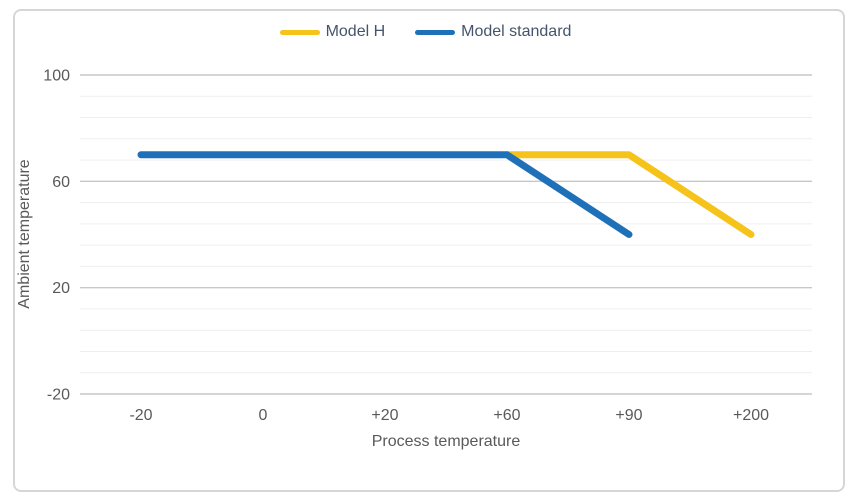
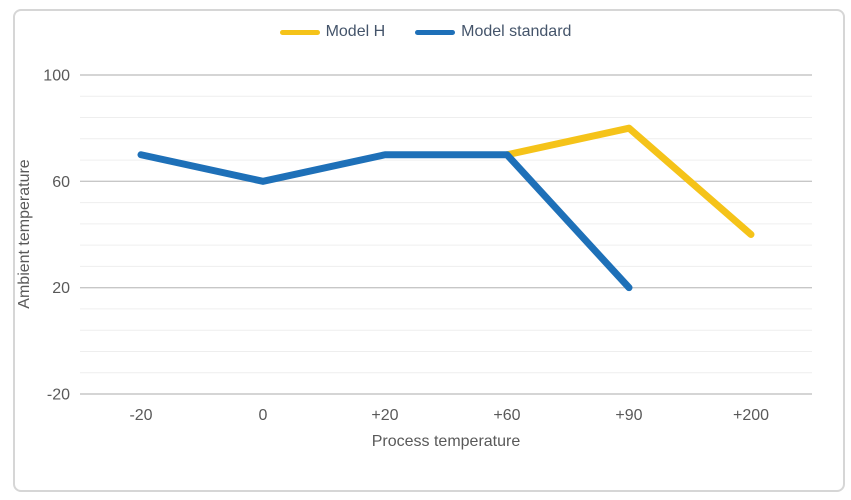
Model standard/0: 70 -> 60
Model H/+90: 70 -> 80
Model standard/+90: 40 -> 20
